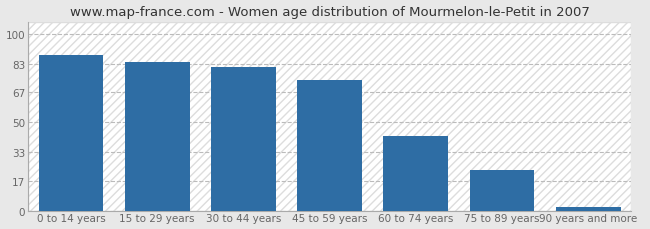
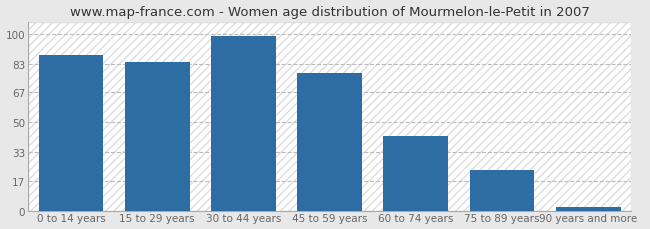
30 to 44 years: 81 -> 99
45 to 59 years: 74 -> 78
